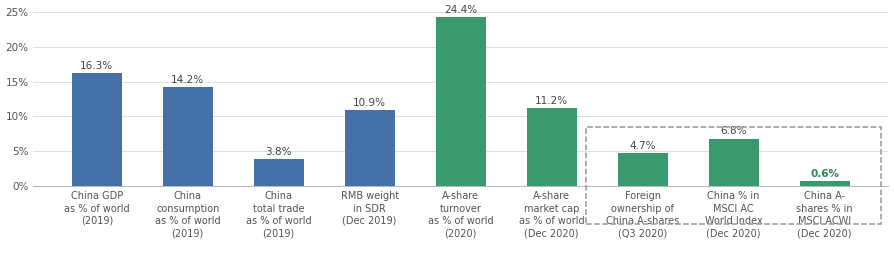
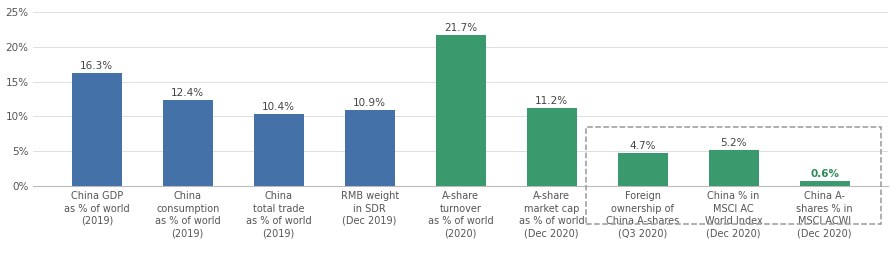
China consumption as % of world (2019): 14.2% -> 12.4%
China total trade as % of world (2019): 3.8% -> 10.4%
A-share turnover as % of world (2020): 24.4% -> 21.7%
China % in MSCI AC World Index (Dec 2020): 6.8% -> 5.2%
